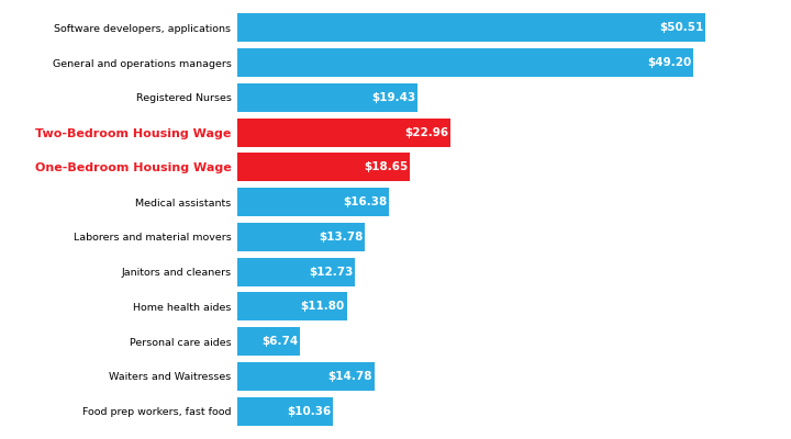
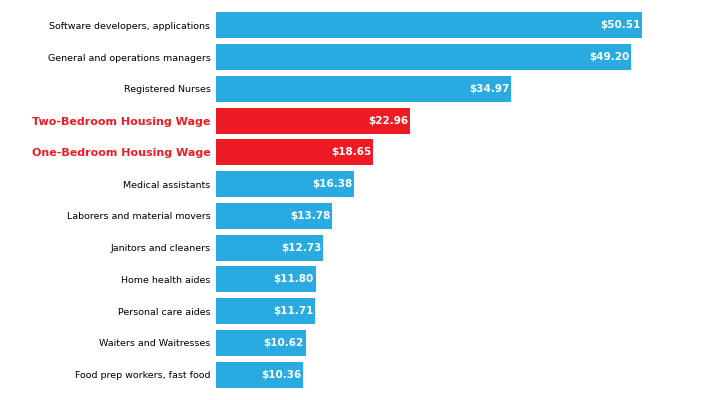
Registered Nurses: $19.43 -> $34.97
Personal care aides: $6.74 -> $11.71
Waiters and Waitresses: $14.78 -> $10.62
